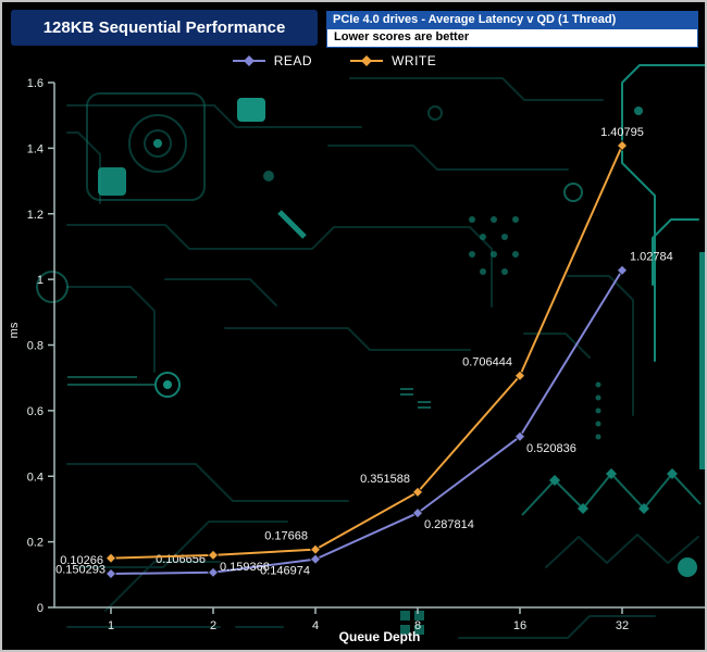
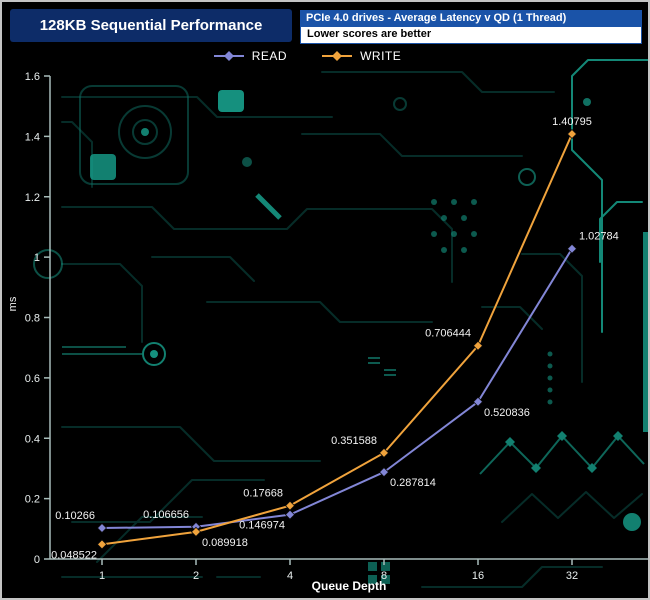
WRITE/1: 0.150293 -> 0.048522
WRITE/2: 0.159368 -> 0.089918
